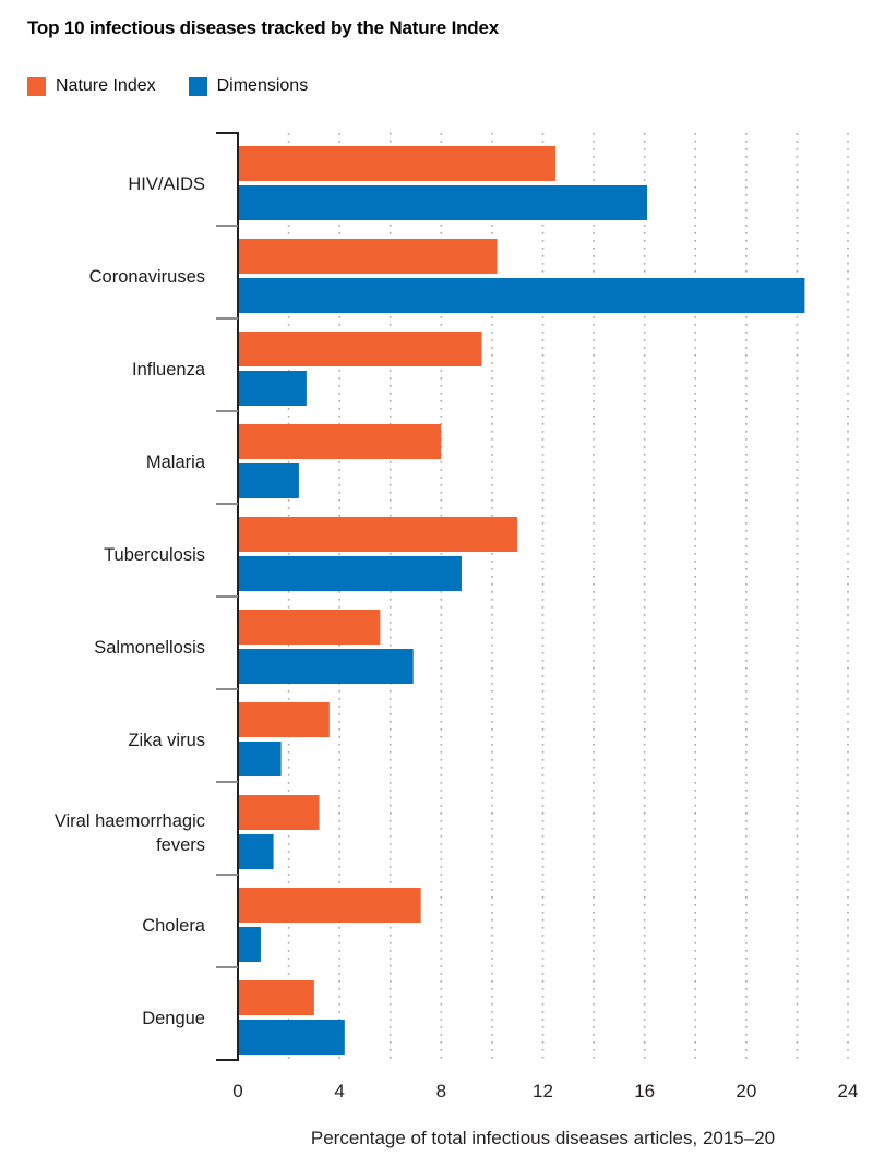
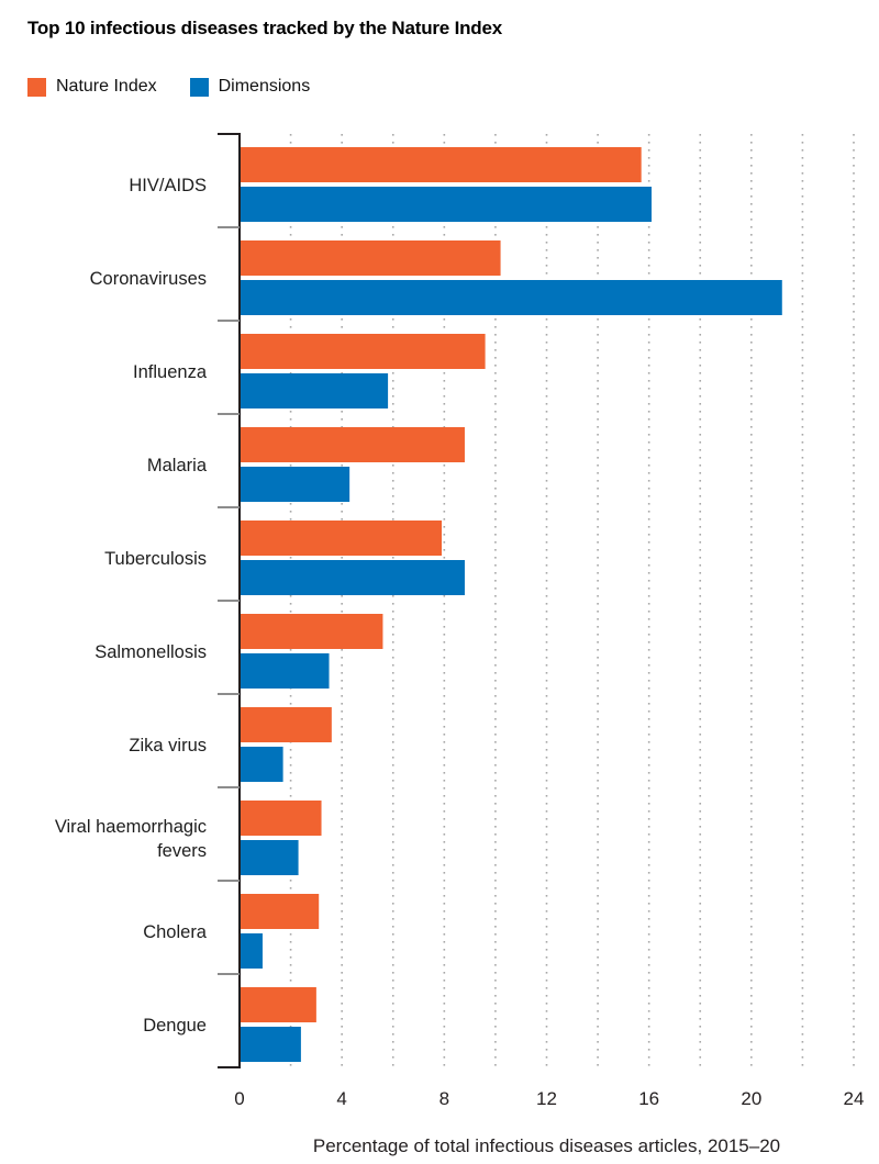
Nature Index/HIV/AIDS: 12.5 -> 15.7
Dimensions/Coronaviruses: 22.3 -> 21.2
Dimensions/Influenza: 2.7 -> 5.8
Nature Index/Malaria: 8.0 -> 8.8
Dimensions/Malaria: 2.4 -> 4.3
Nature Index/Tuberculosis: 11.0 -> 7.9
Dimensions/Salmonellosis: 6.9 -> 3.5
Dimensions/Viral haemorrhagic fevers: 1.4 -> 2.3
Nature Index/Cholera: 7.2 -> 3.1
Dimensions/Dengue: 4.2 -> 2.4
